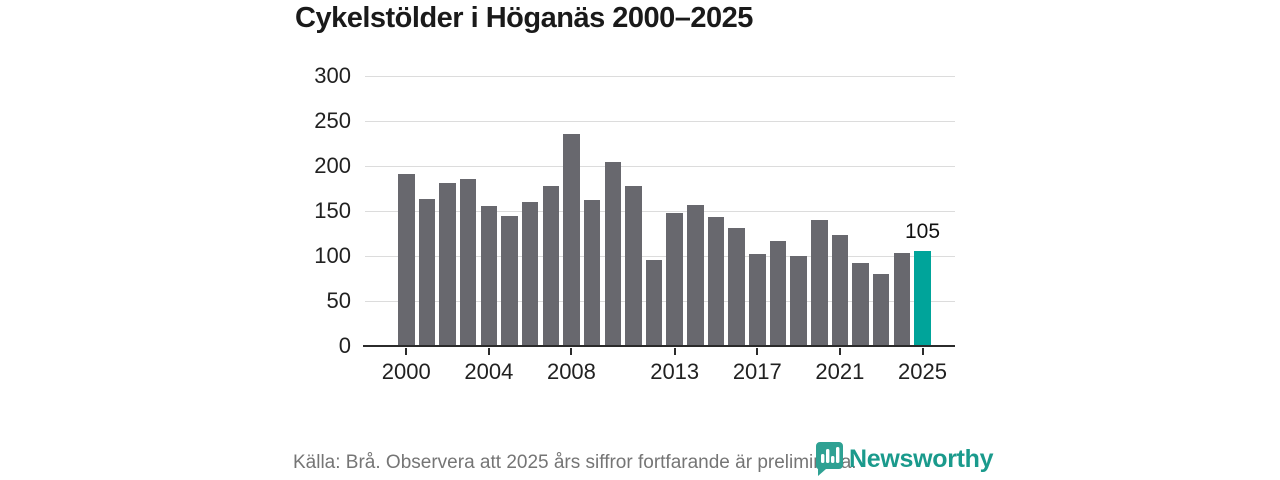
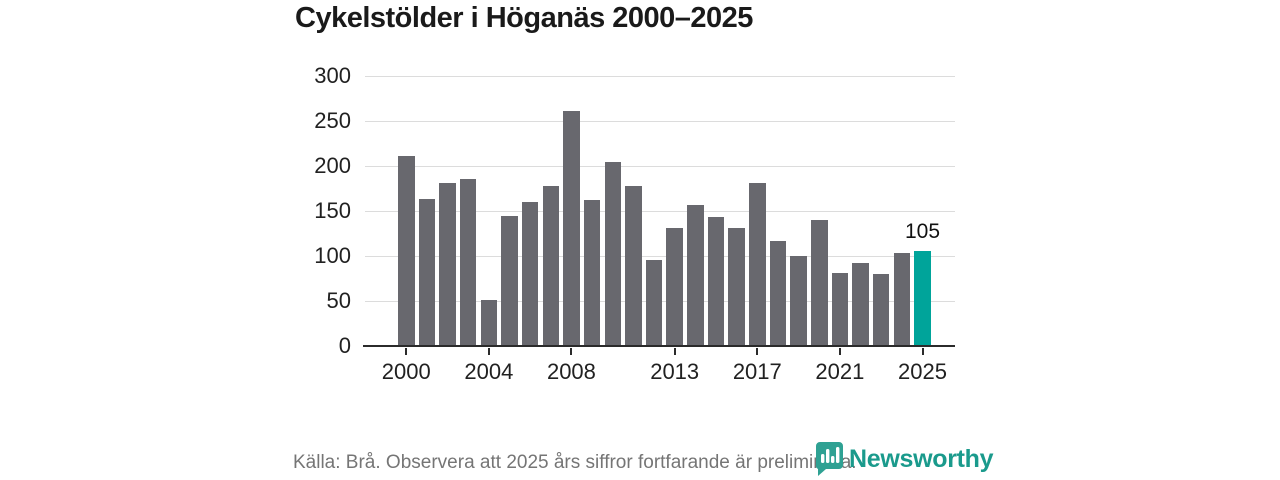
2000: 190 -> 210
2004: 160 -> 50
2008: 230 -> 260
2013: 150 -> 130
2017: 100 -> 180
2021: 120 -> 80
